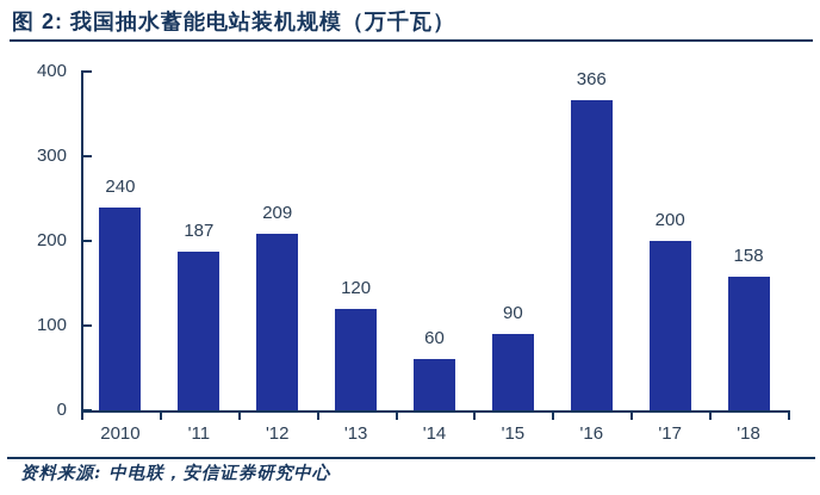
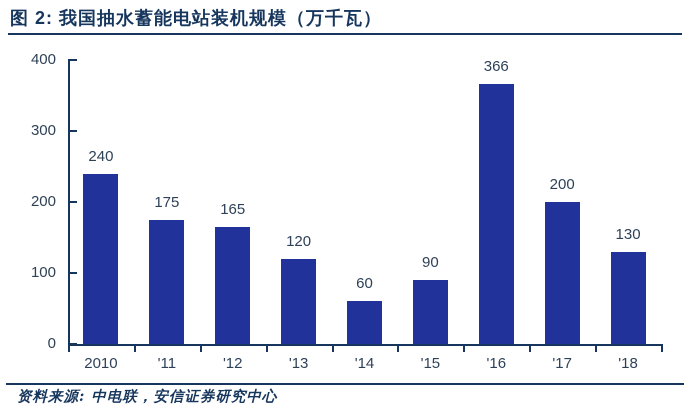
'11: 187 -> 175
'12: 209 -> 165
'18: 158 -> 130
